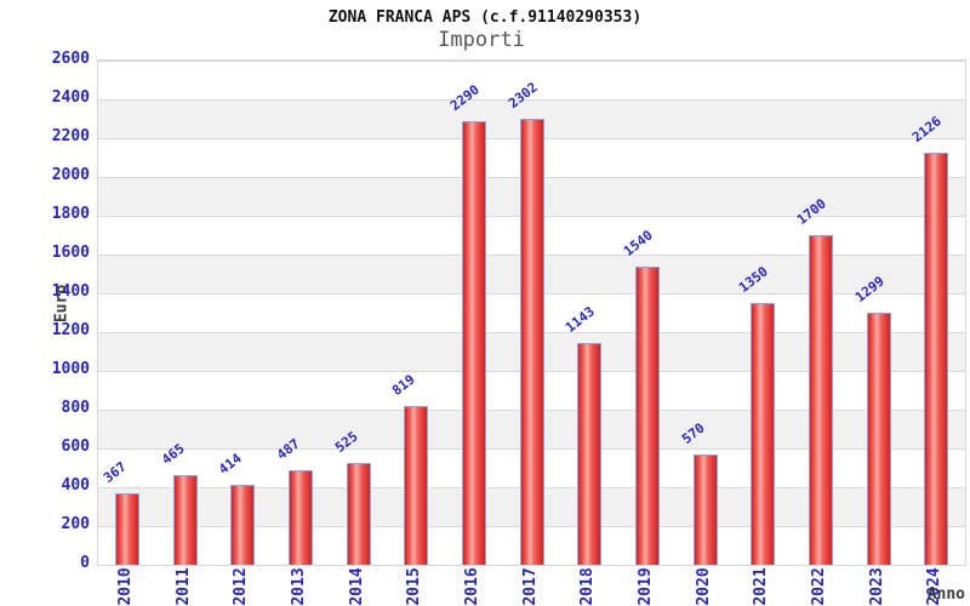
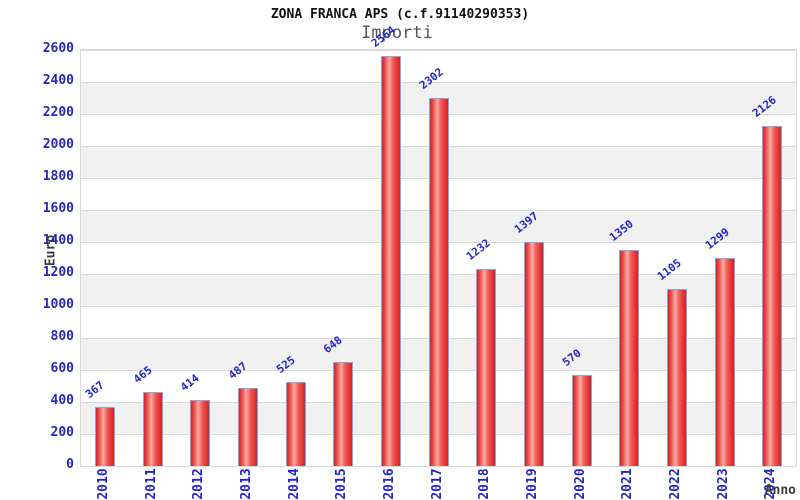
2015: 819 -> 648
2016: 2290 -> 2564
2018: 1143 -> 1232
2019: 1540 -> 1397
2022: 1700 -> 1105
